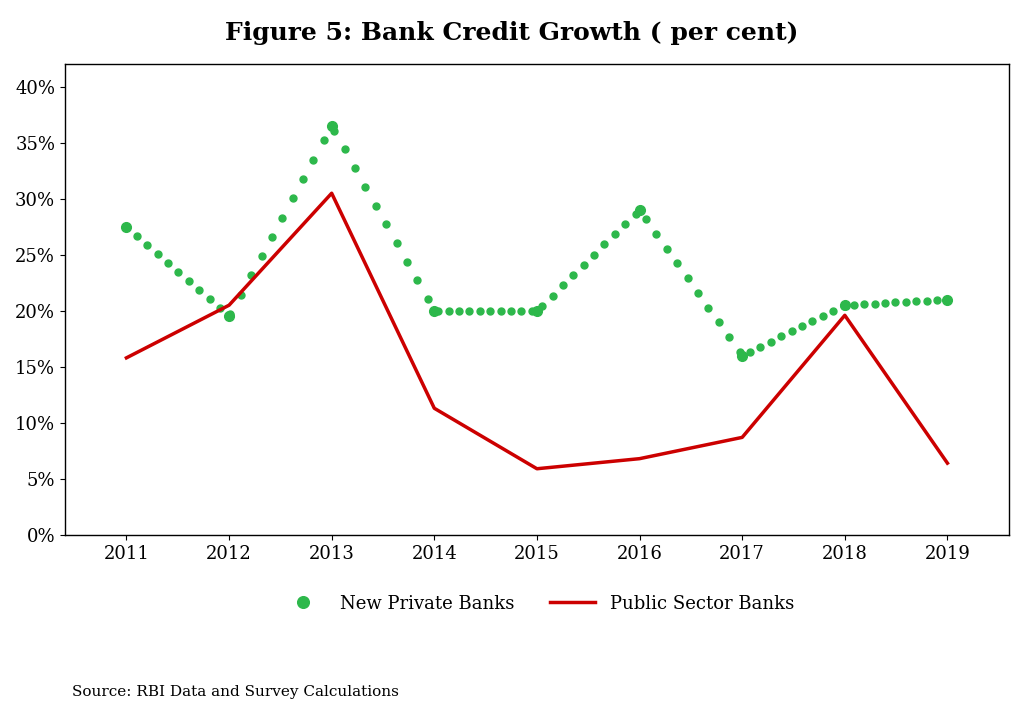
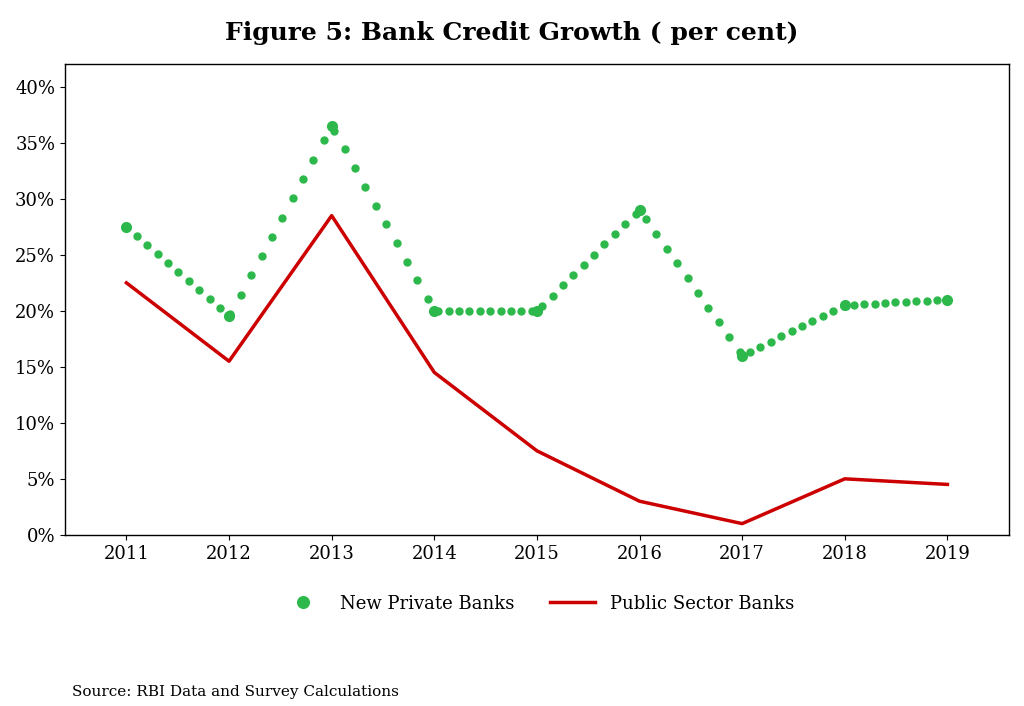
Public Sector Banks/2011: 15.8% -> 22.5%
Public Sector Banks/2012: 20.5% -> 15.5%
Public Sector Banks/2013: 30.5% -> 28.5%
Public Sector Banks/2014: 11.3% -> 14.5%
Public Sector Banks/2015: 5.9% -> 7.5%
Public Sector Banks/2016: 6.8% -> 3.0%
Public Sector Banks/2017: 8.7% -> 1.0%
Public Sector Banks/2018: 19.6% -> 5.0%
Public Sector Banks/2019: 6.4% -> 4.5%
